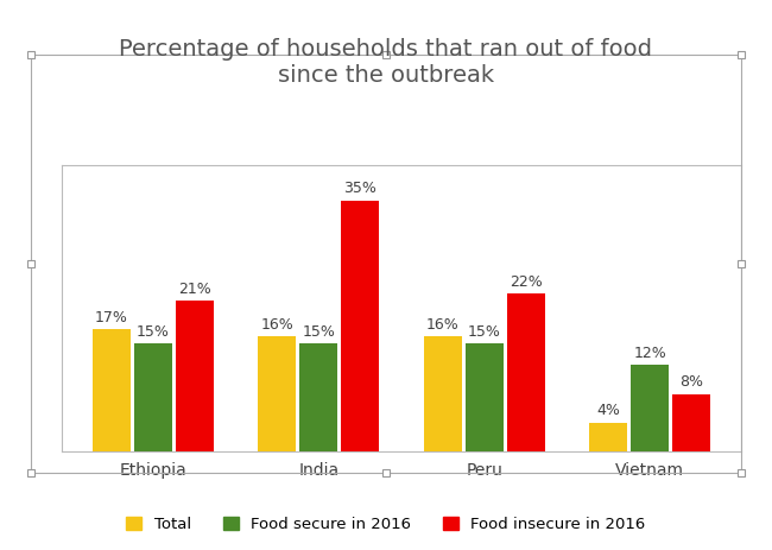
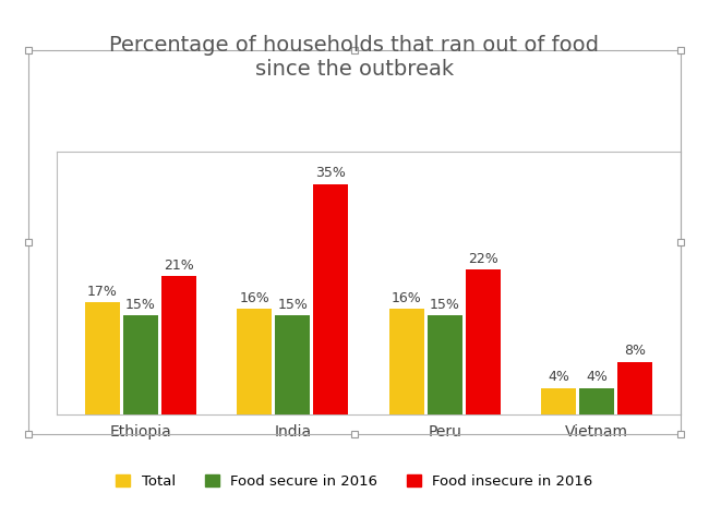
Food secure in 2016/Vietnam: 12% -> 4%
